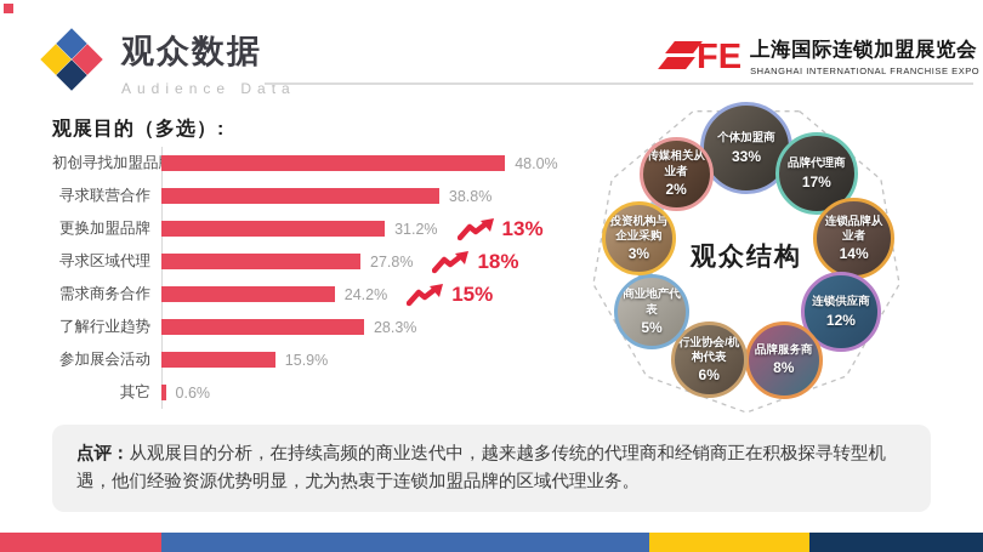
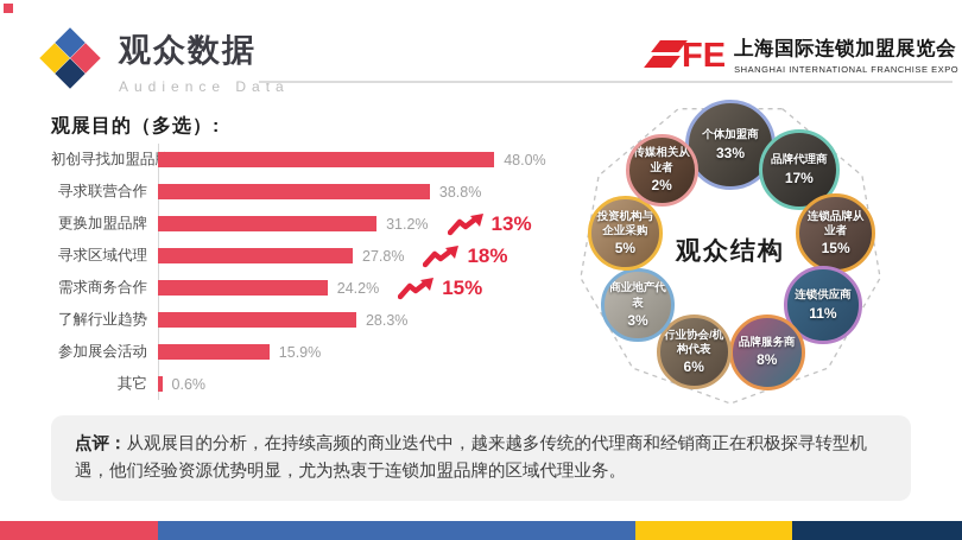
观众结构/连锁品牌从业者: 14% -> 15%
观众结构/连锁供应商: 12% -> 11%
观众结构/商业地产代表: 5% -> 3%
观众结构/投资机构与企业采购: 3% -> 5%
